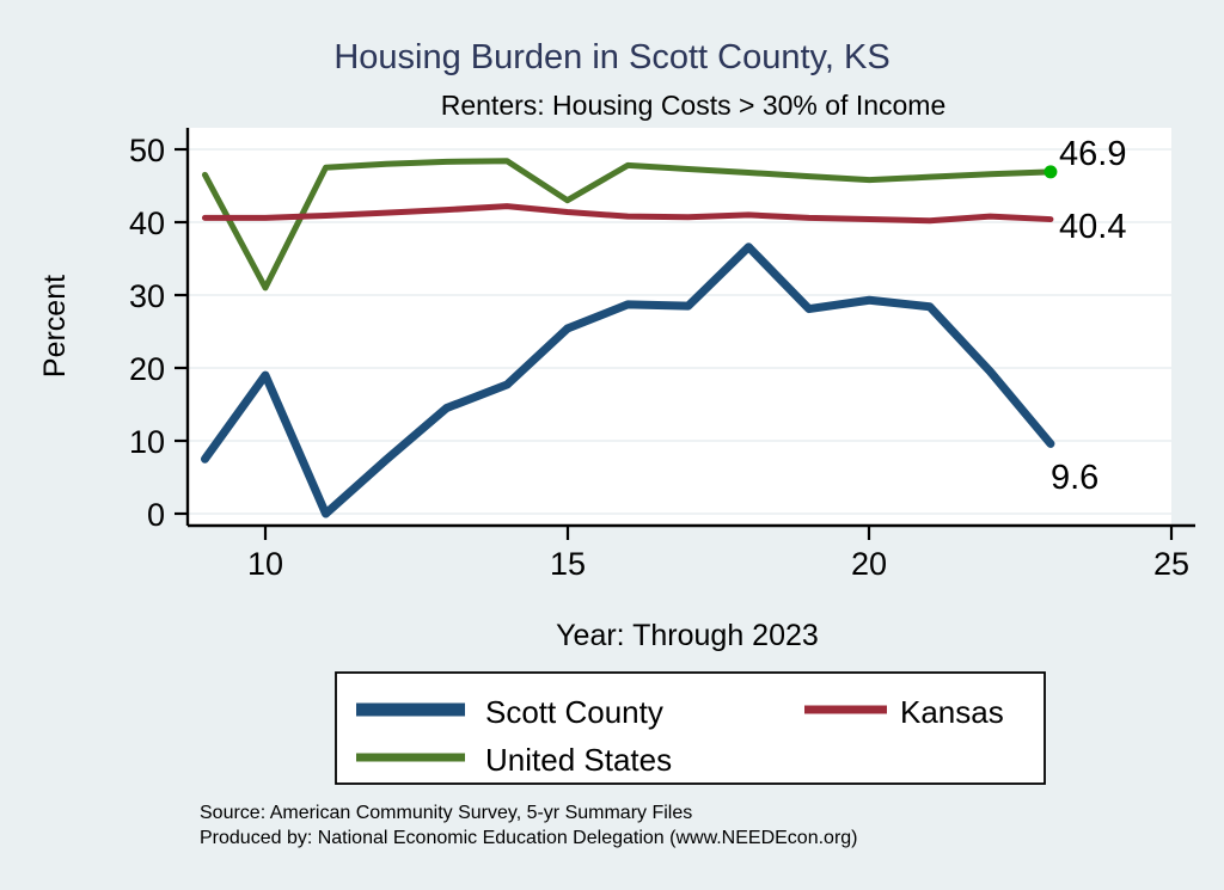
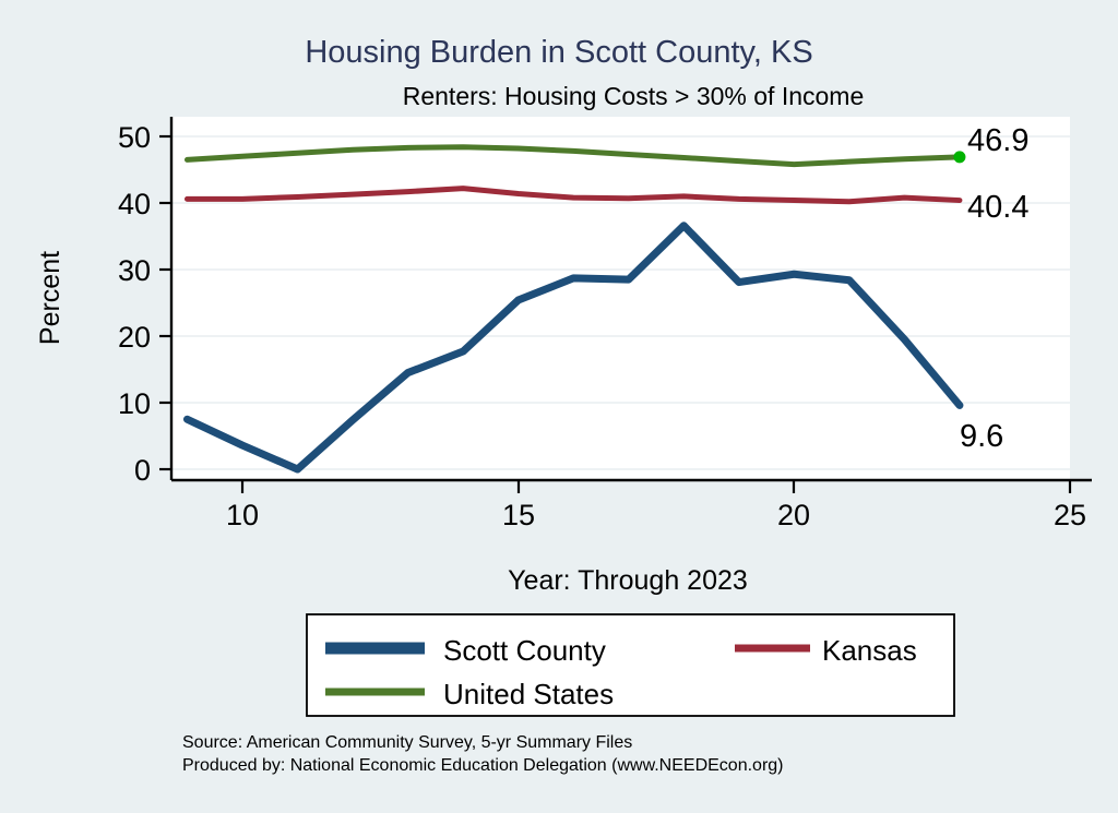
Scott County/10: 19 -> 4
United States/10: 31 -> 47
United States/15: 43 -> 48
